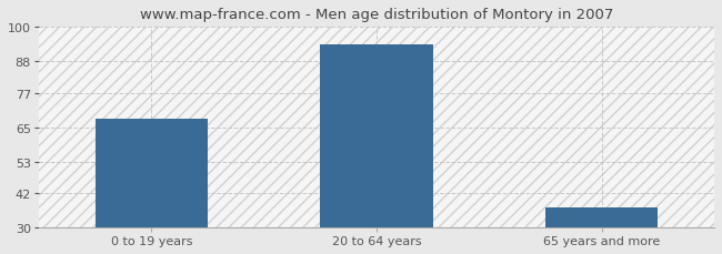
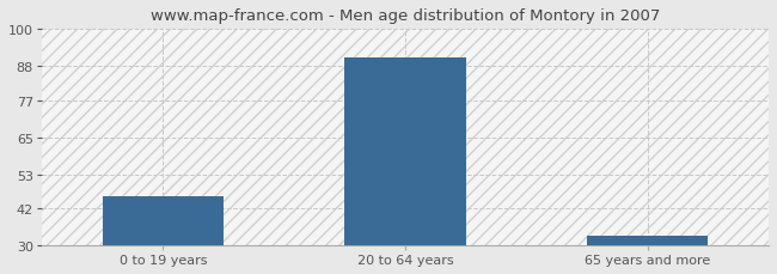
0 to 19 years: 68 -> 46
20 to 64 years: 94 -> 91
65 years and more: 37 -> 33
